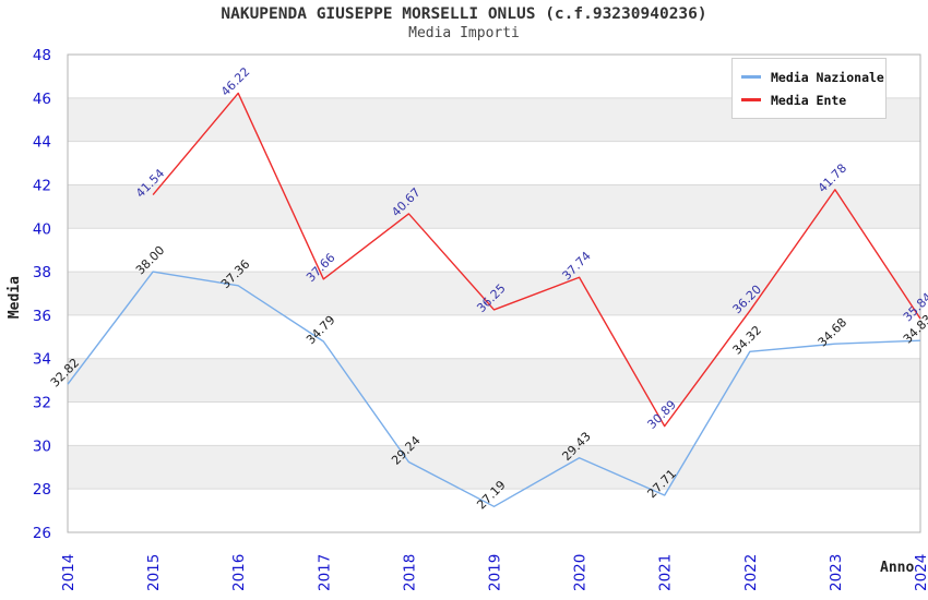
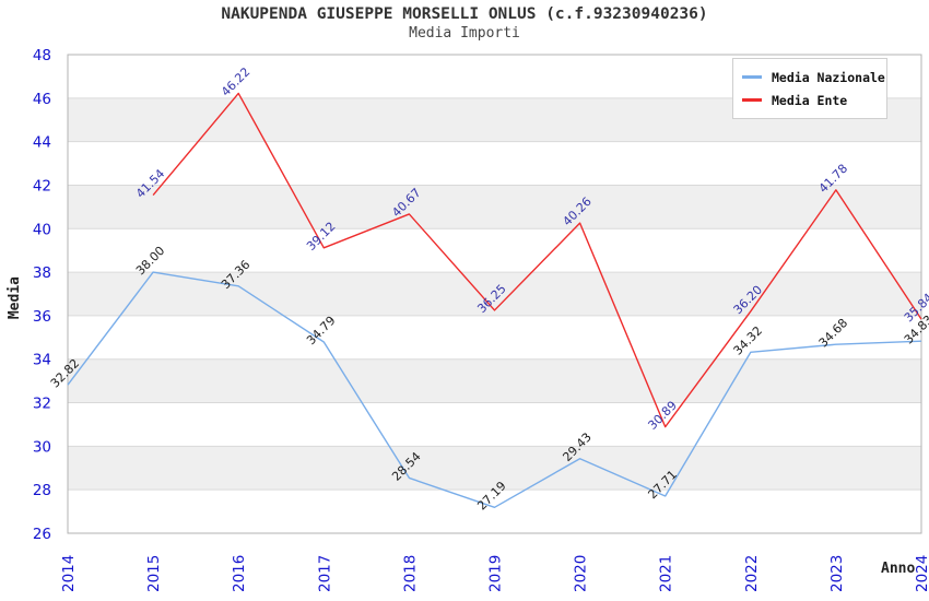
Media Ente/2017: 37.66 -> 39.12
Media Nazionale/2018: 29.24 -> 28.54
Media Ente/2020: 37.74 -> 40.26
